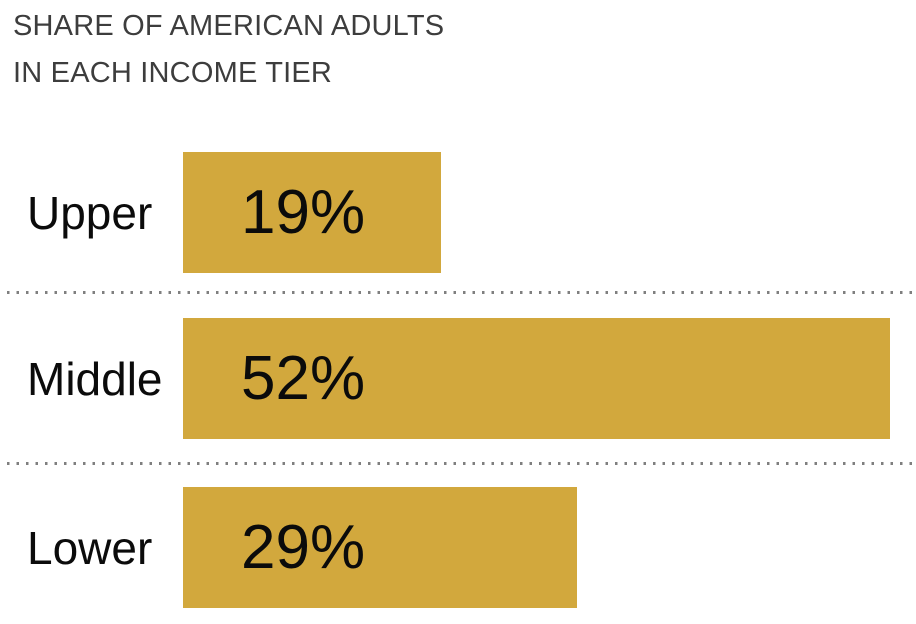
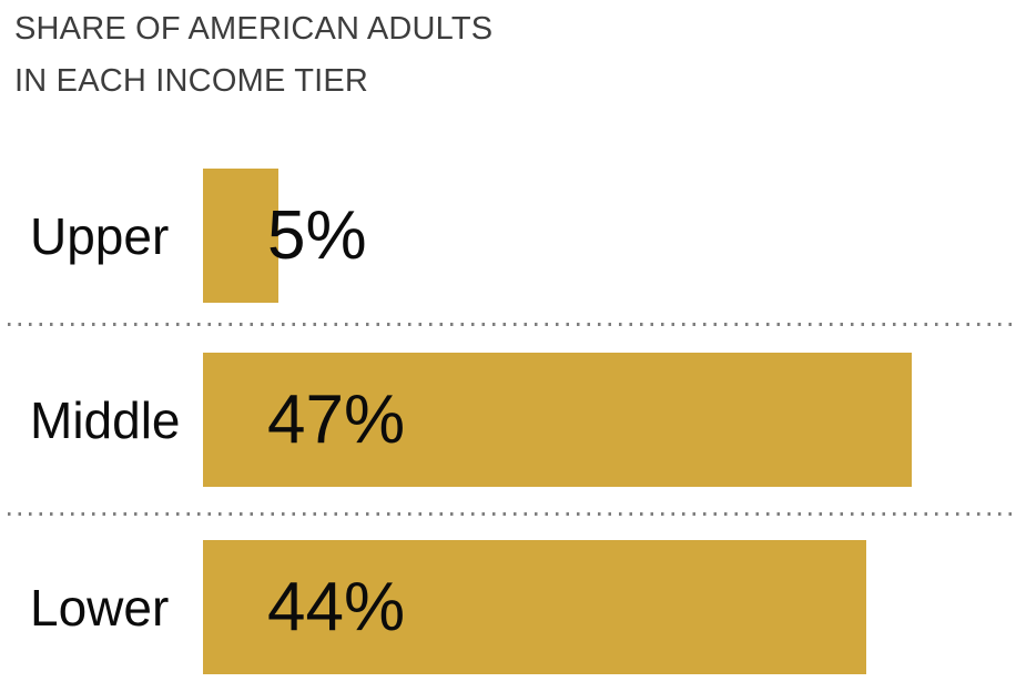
Upper: 19% -> 5%
Middle: 52% -> 47%
Lower: 29% -> 44%
